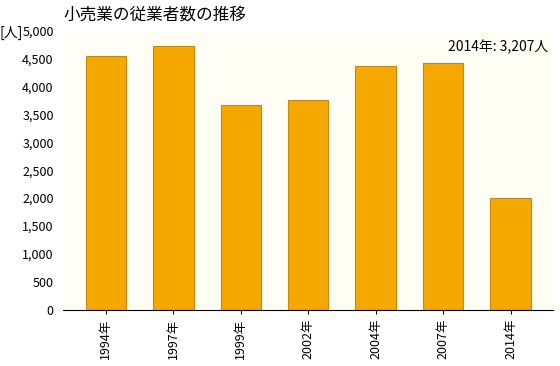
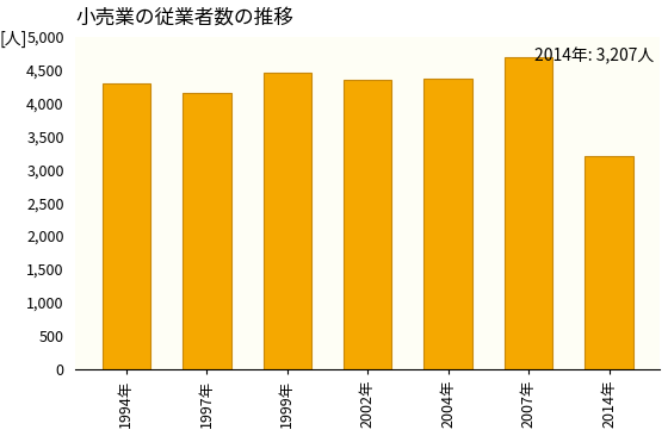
1994年: 4,560 -> 4,300
1997年: 4,740 -> 4,150
1999年: 3,680 -> 4,460
2002年: 3,760 -> 4,350
2007年: 4,420 -> 4,700
2014年: 2,000 -> 3,210
